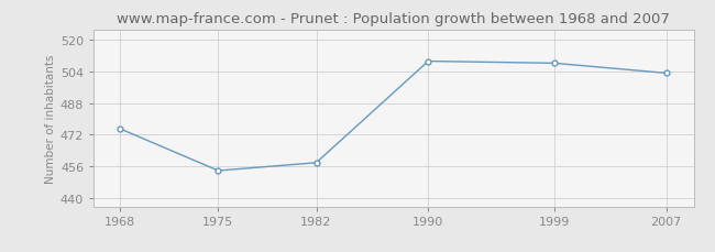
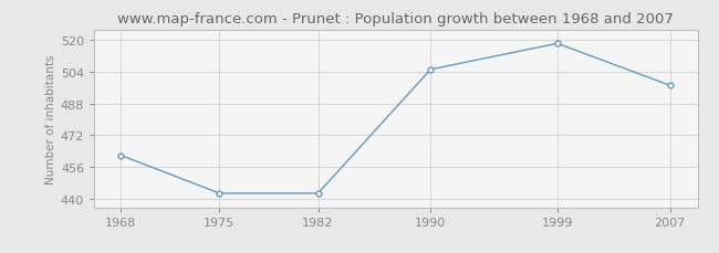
1968: 475 -> 462
1975: 454 -> 443
1982: 458 -> 443
1990: 509 -> 505
1999: 508 -> 518
2007: 503 -> 497
